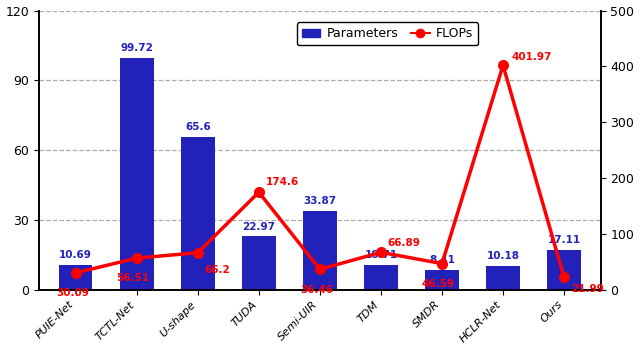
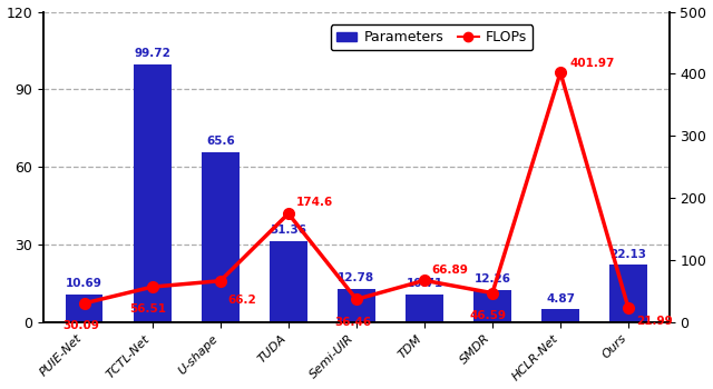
Parameters/TUDA: 22.97 -> 31.36
Parameters/Semi-UIR: 33.87 -> 12.78
Parameters/SMDR: 8.41 -> 12.26
Parameters/HCLR-Net: 10.18 -> 4.87
Parameters/Ours: 17.11 -> 22.13
